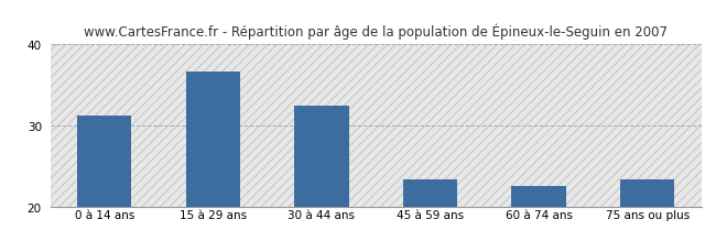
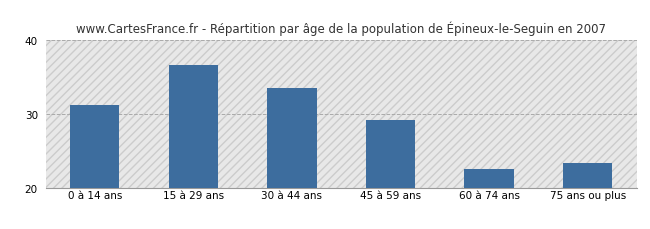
30 à 44 ans: 32.4 -> 33.6
45 à 59 ans: 23.4 -> 29.2
